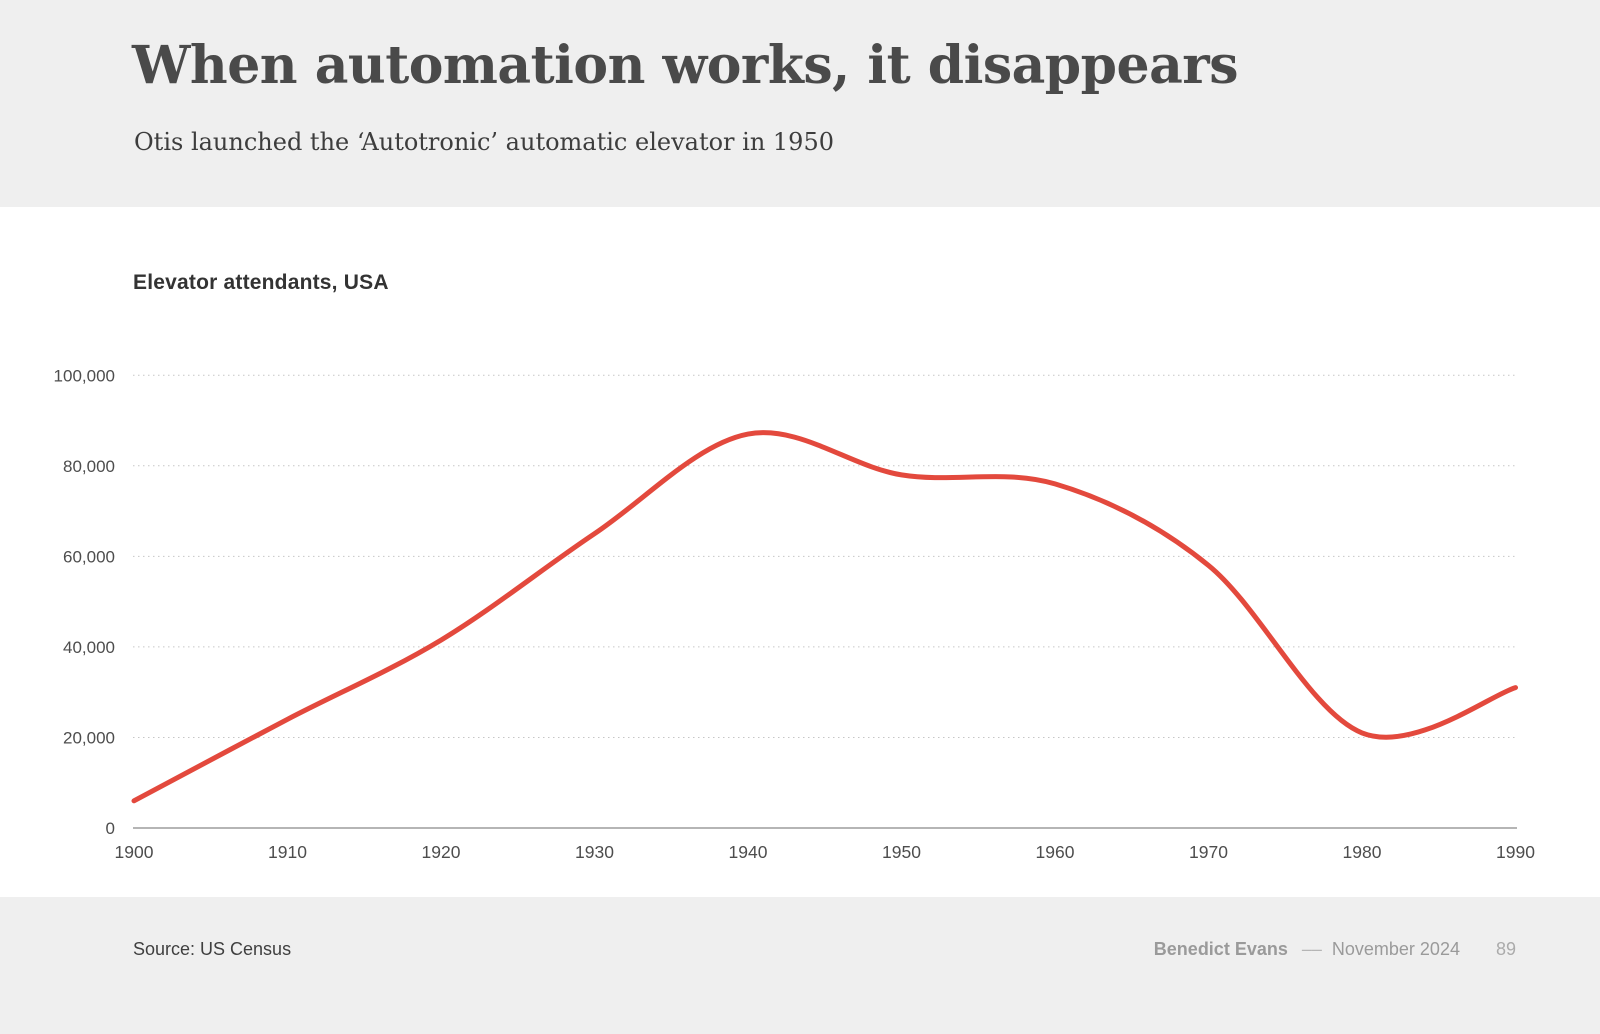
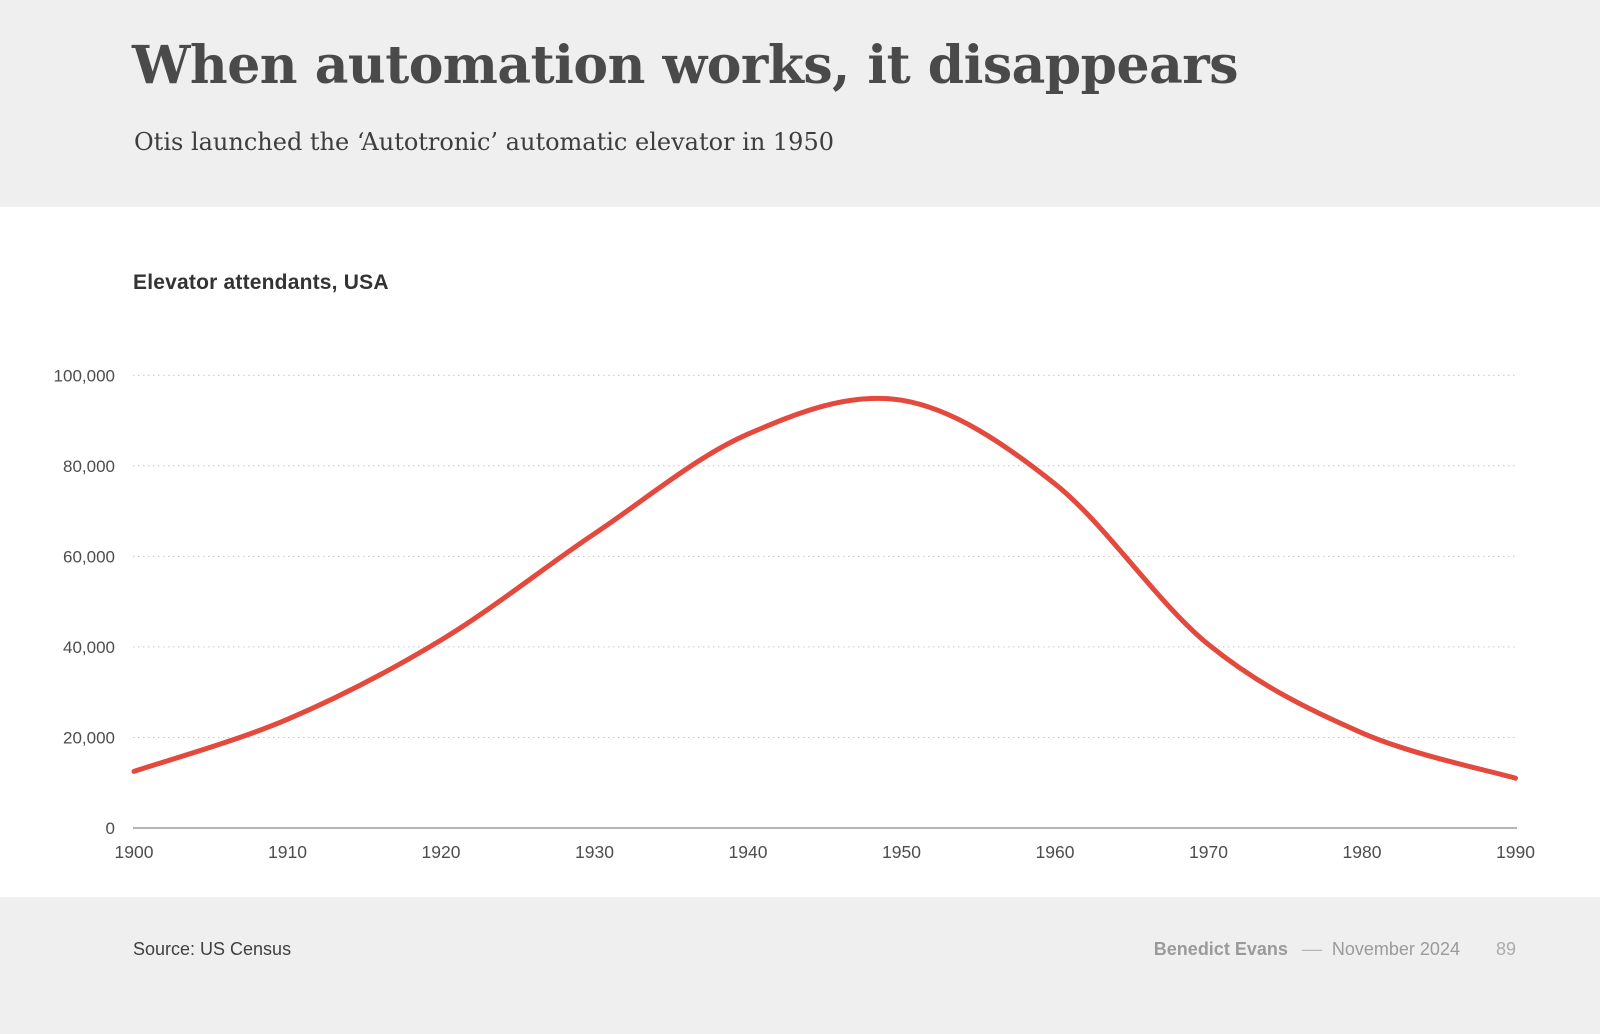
1900: 6000 -> 12000
1950: 78000 -> 94000
1970: 58000 -> 40000
1990: 31000 -> 11000
